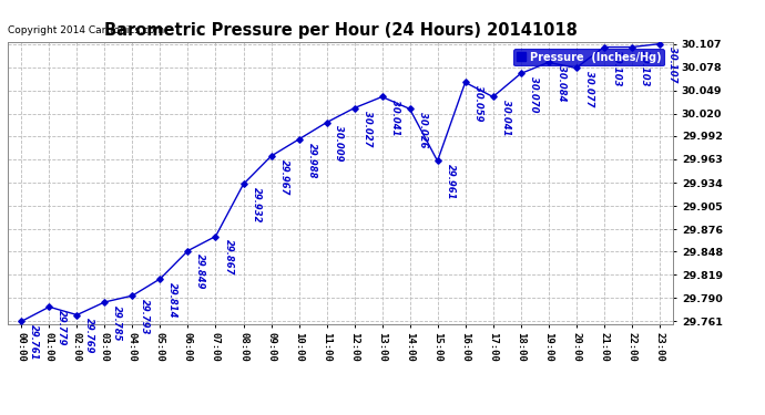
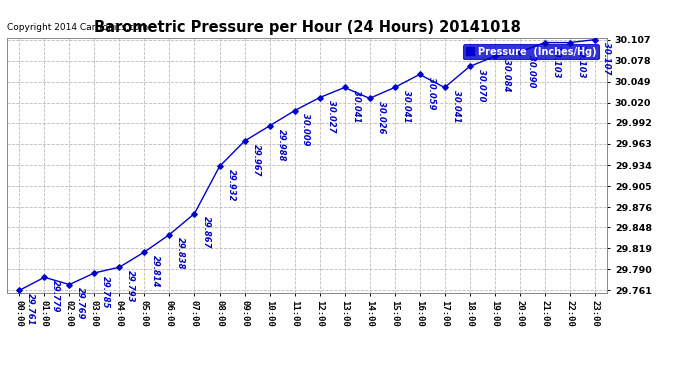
06:00: 29.849 -> 29.838
15:00: 29.961 -> 30.041
20:00: 30.077 -> 30.090
